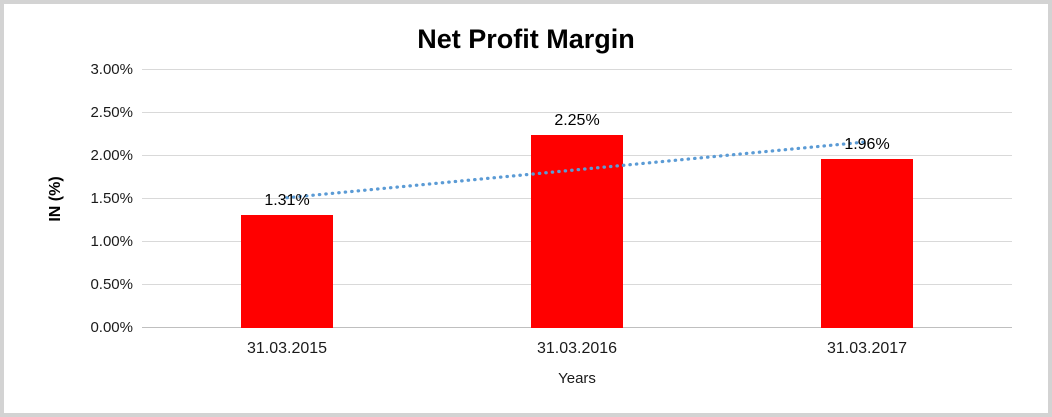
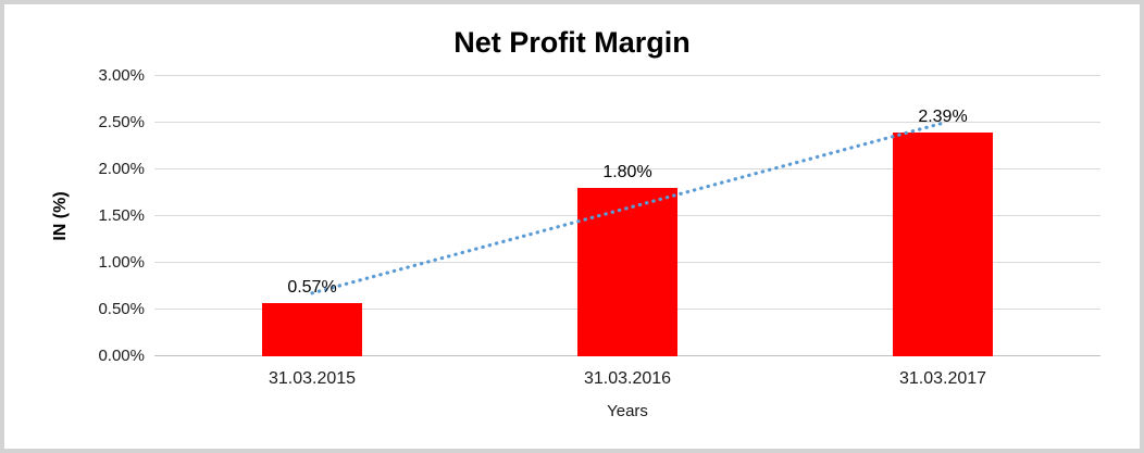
31.03.2015: 1.31% -> 0.57%
31.03.2016: 2.25% -> 1.80%
31.03.2017: 1.96% -> 2.39%
